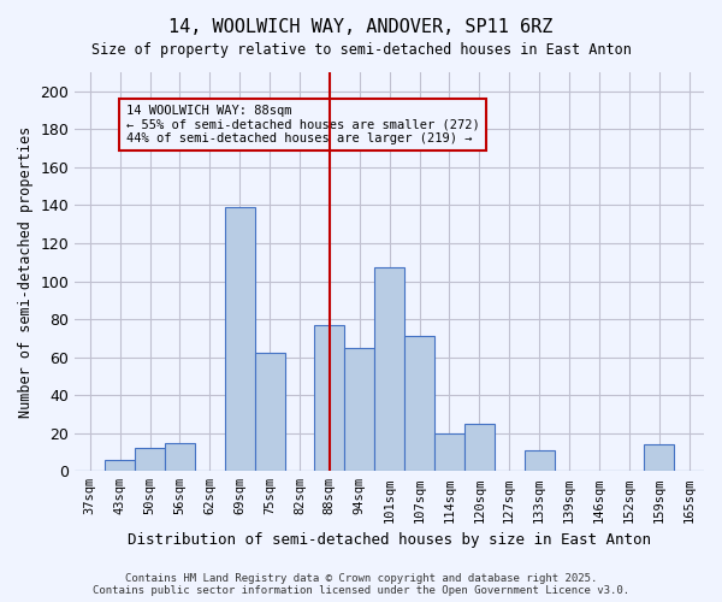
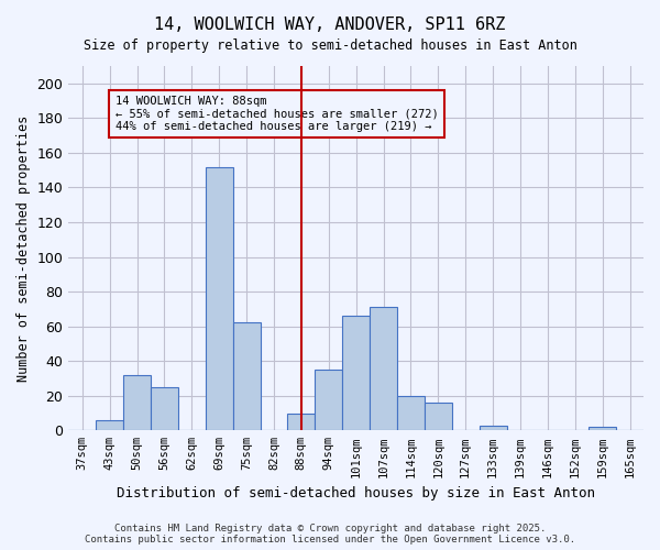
50sqm: 12 -> 32
56sqm: 15 -> 25
69sqm: 139 -> 152
88sqm: 77 -> 10
94sqm: 65 -> 35
101sqm: 107 -> 66
120sqm: 25 -> 16
133sqm: 11 -> 3
159sqm: 14 -> 2
